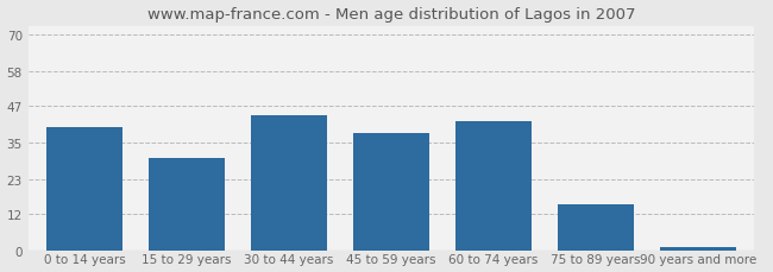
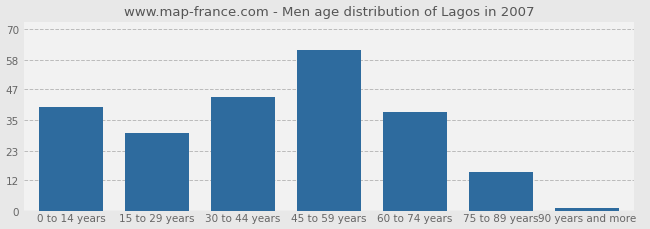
45 to 59 years: 38 -> 62
60 to 74 years: 42 -> 38
